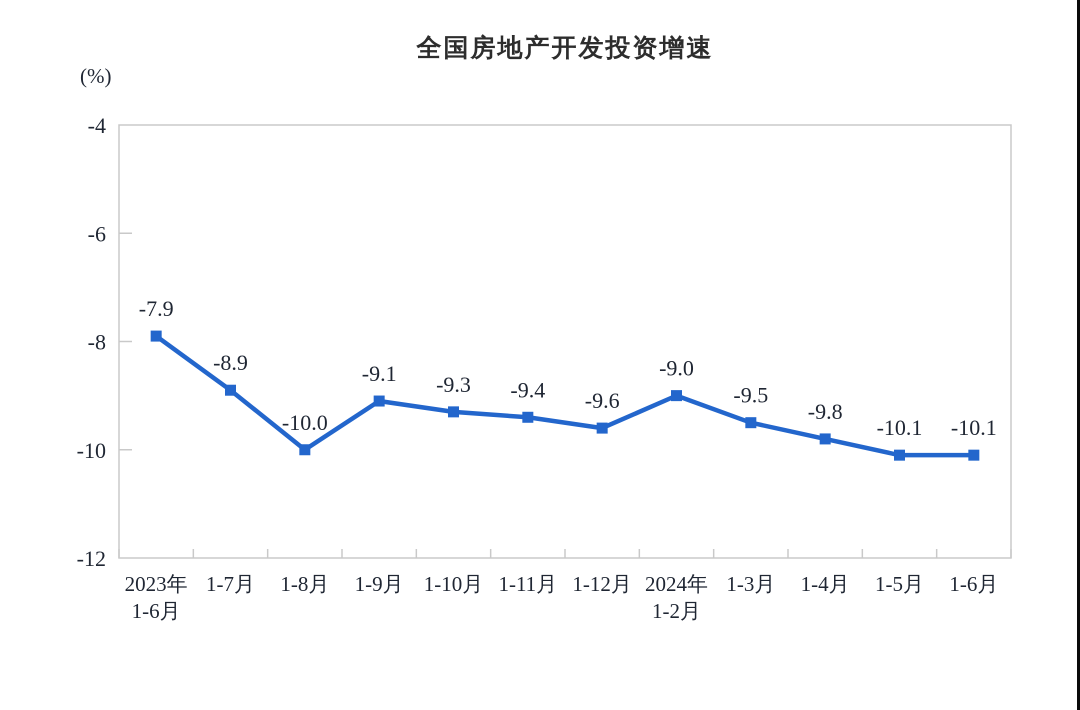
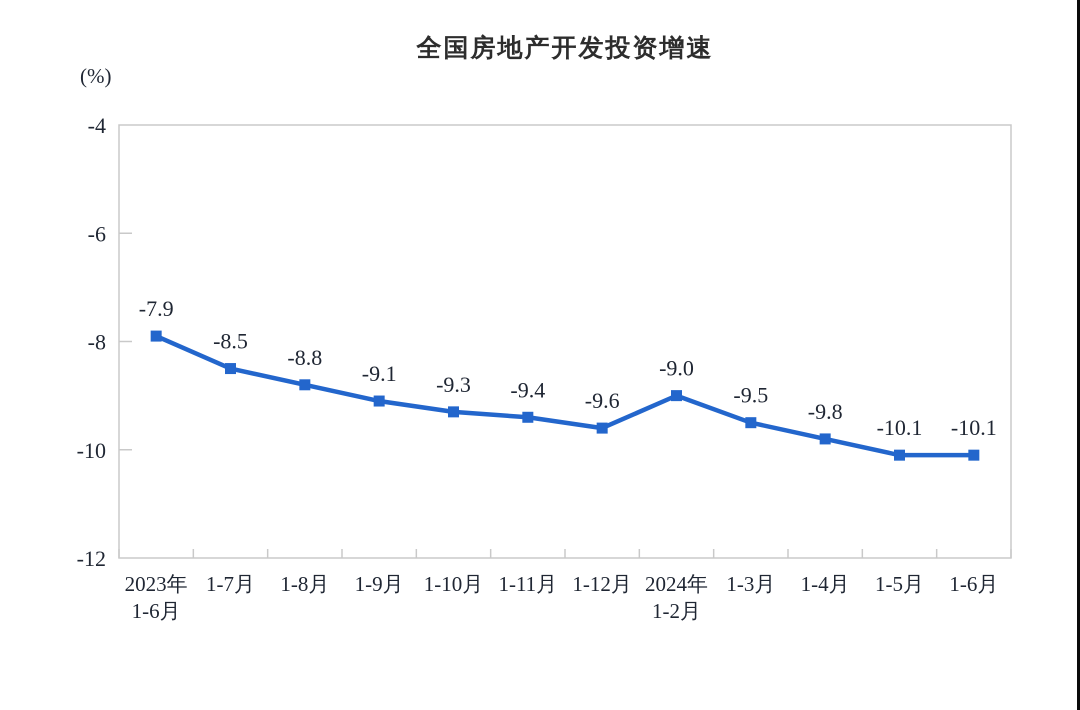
1-7月: -8.9 -> -8.5
1-8月: -10.0 -> -8.8
